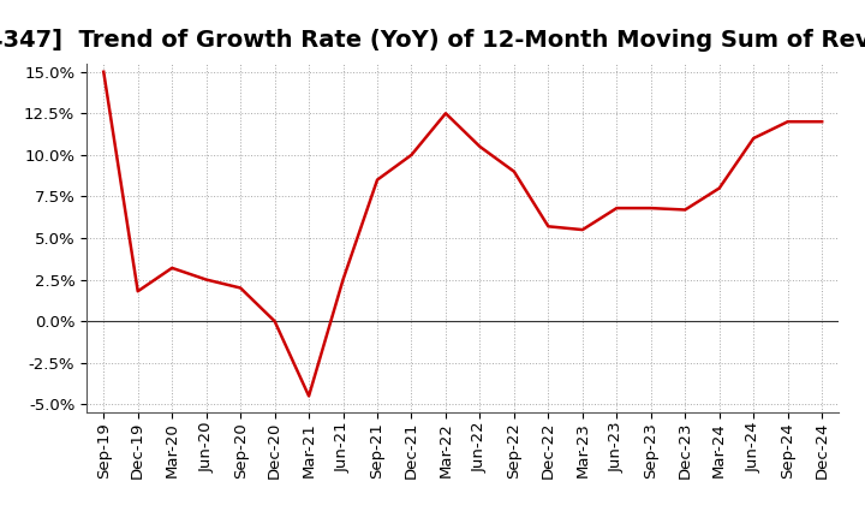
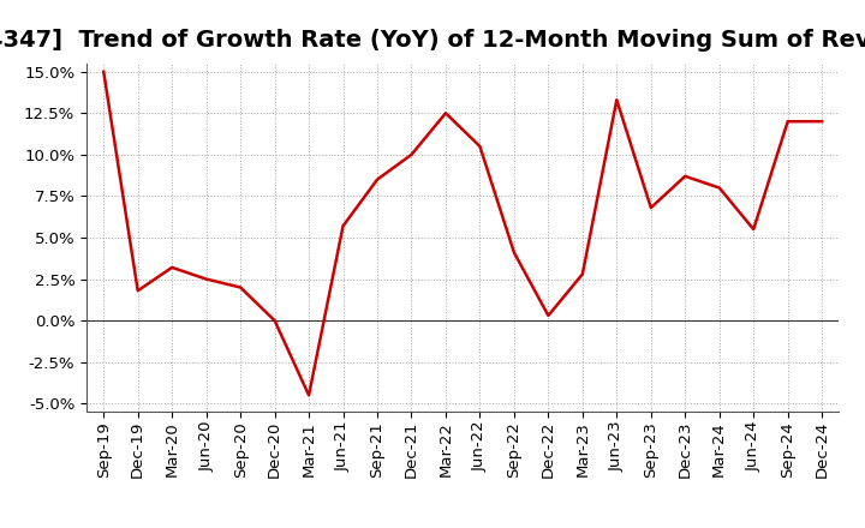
Jun-21: 2.5% -> 5.7%
Sep-22: 9.0% -> 4.1%
Dec-22: 5.7% -> 0.3%
Mar-23: 5.5% -> 2.8%
Jun-23: 6.8% -> 13.3%
Dec-23: 6.7% -> 8.7%
Jun-24: 11.0% -> 5.5%
